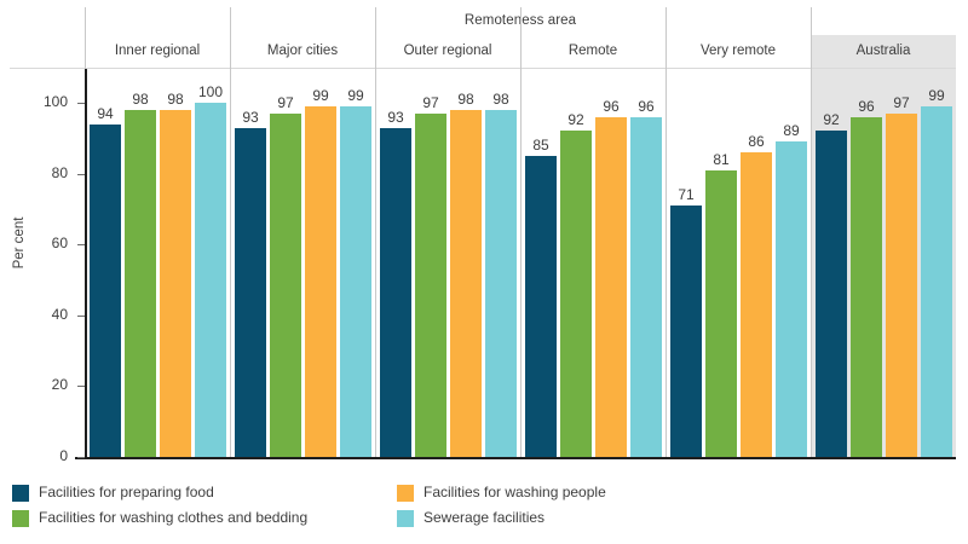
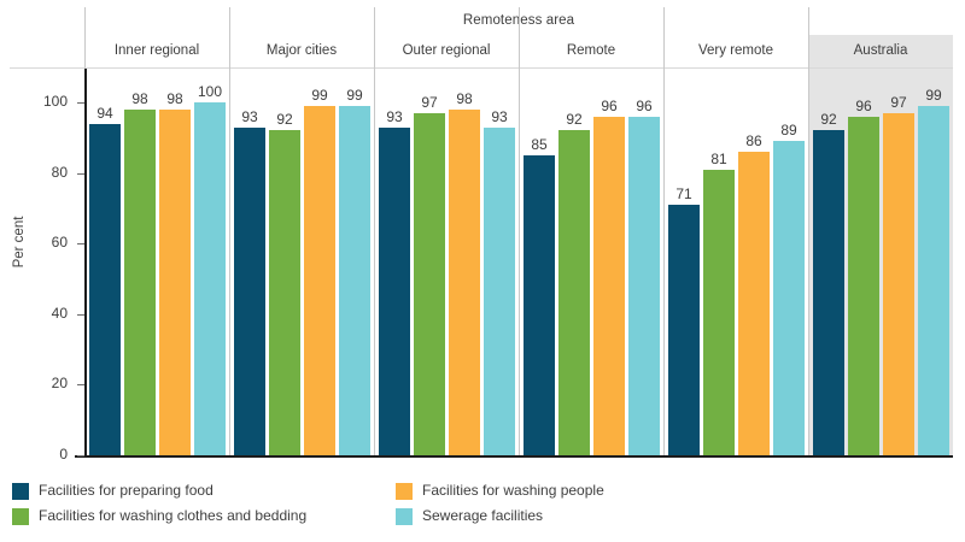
Facilities for washing clothes and bedding/Major cities: 97 -> 92
Sewerage facilities/Outer regional: 98 -> 93
